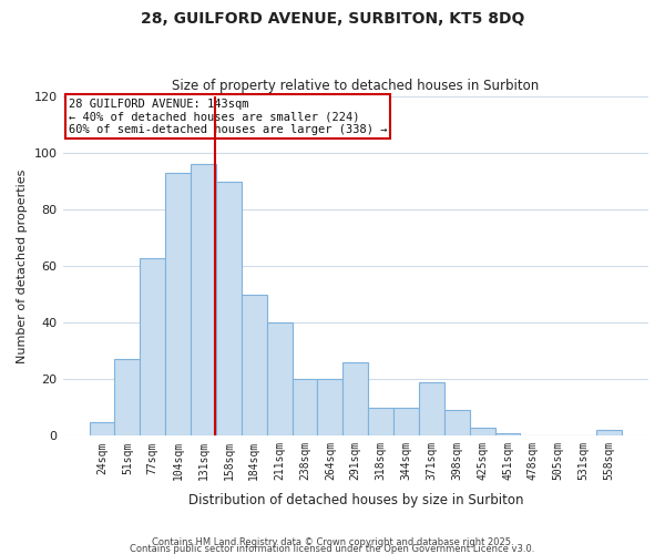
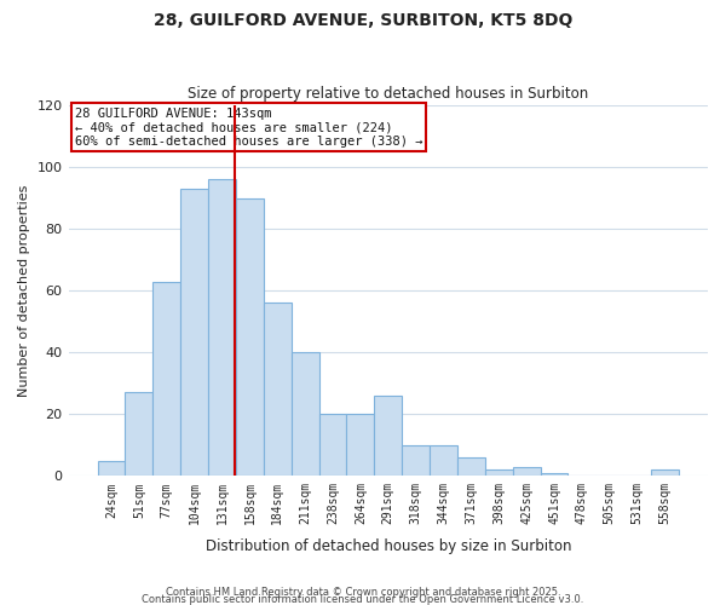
184sqm: 50 -> 56
371sqm: 19 -> 6
398sqm: 9 -> 2
